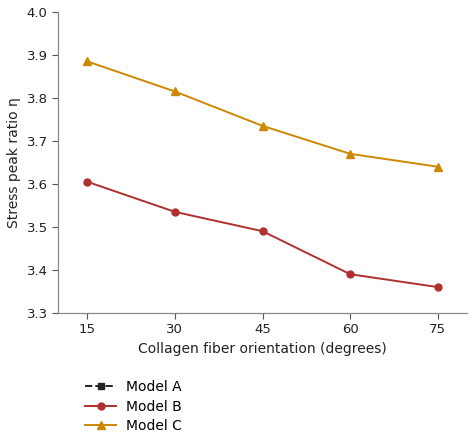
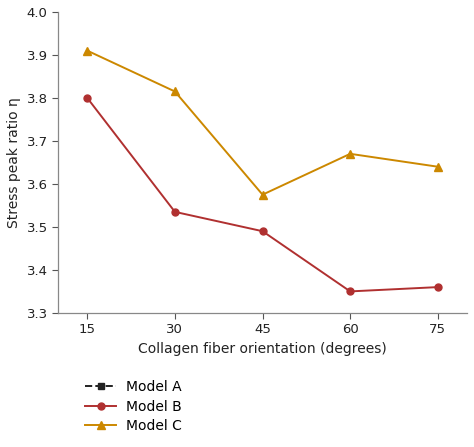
Model B/15: 3.605 -> 3.800
Model C/15: 3.885 -> 3.910
Model C/45: 3.735 -> 3.575
Model B/60: 3.390 -> 3.350
